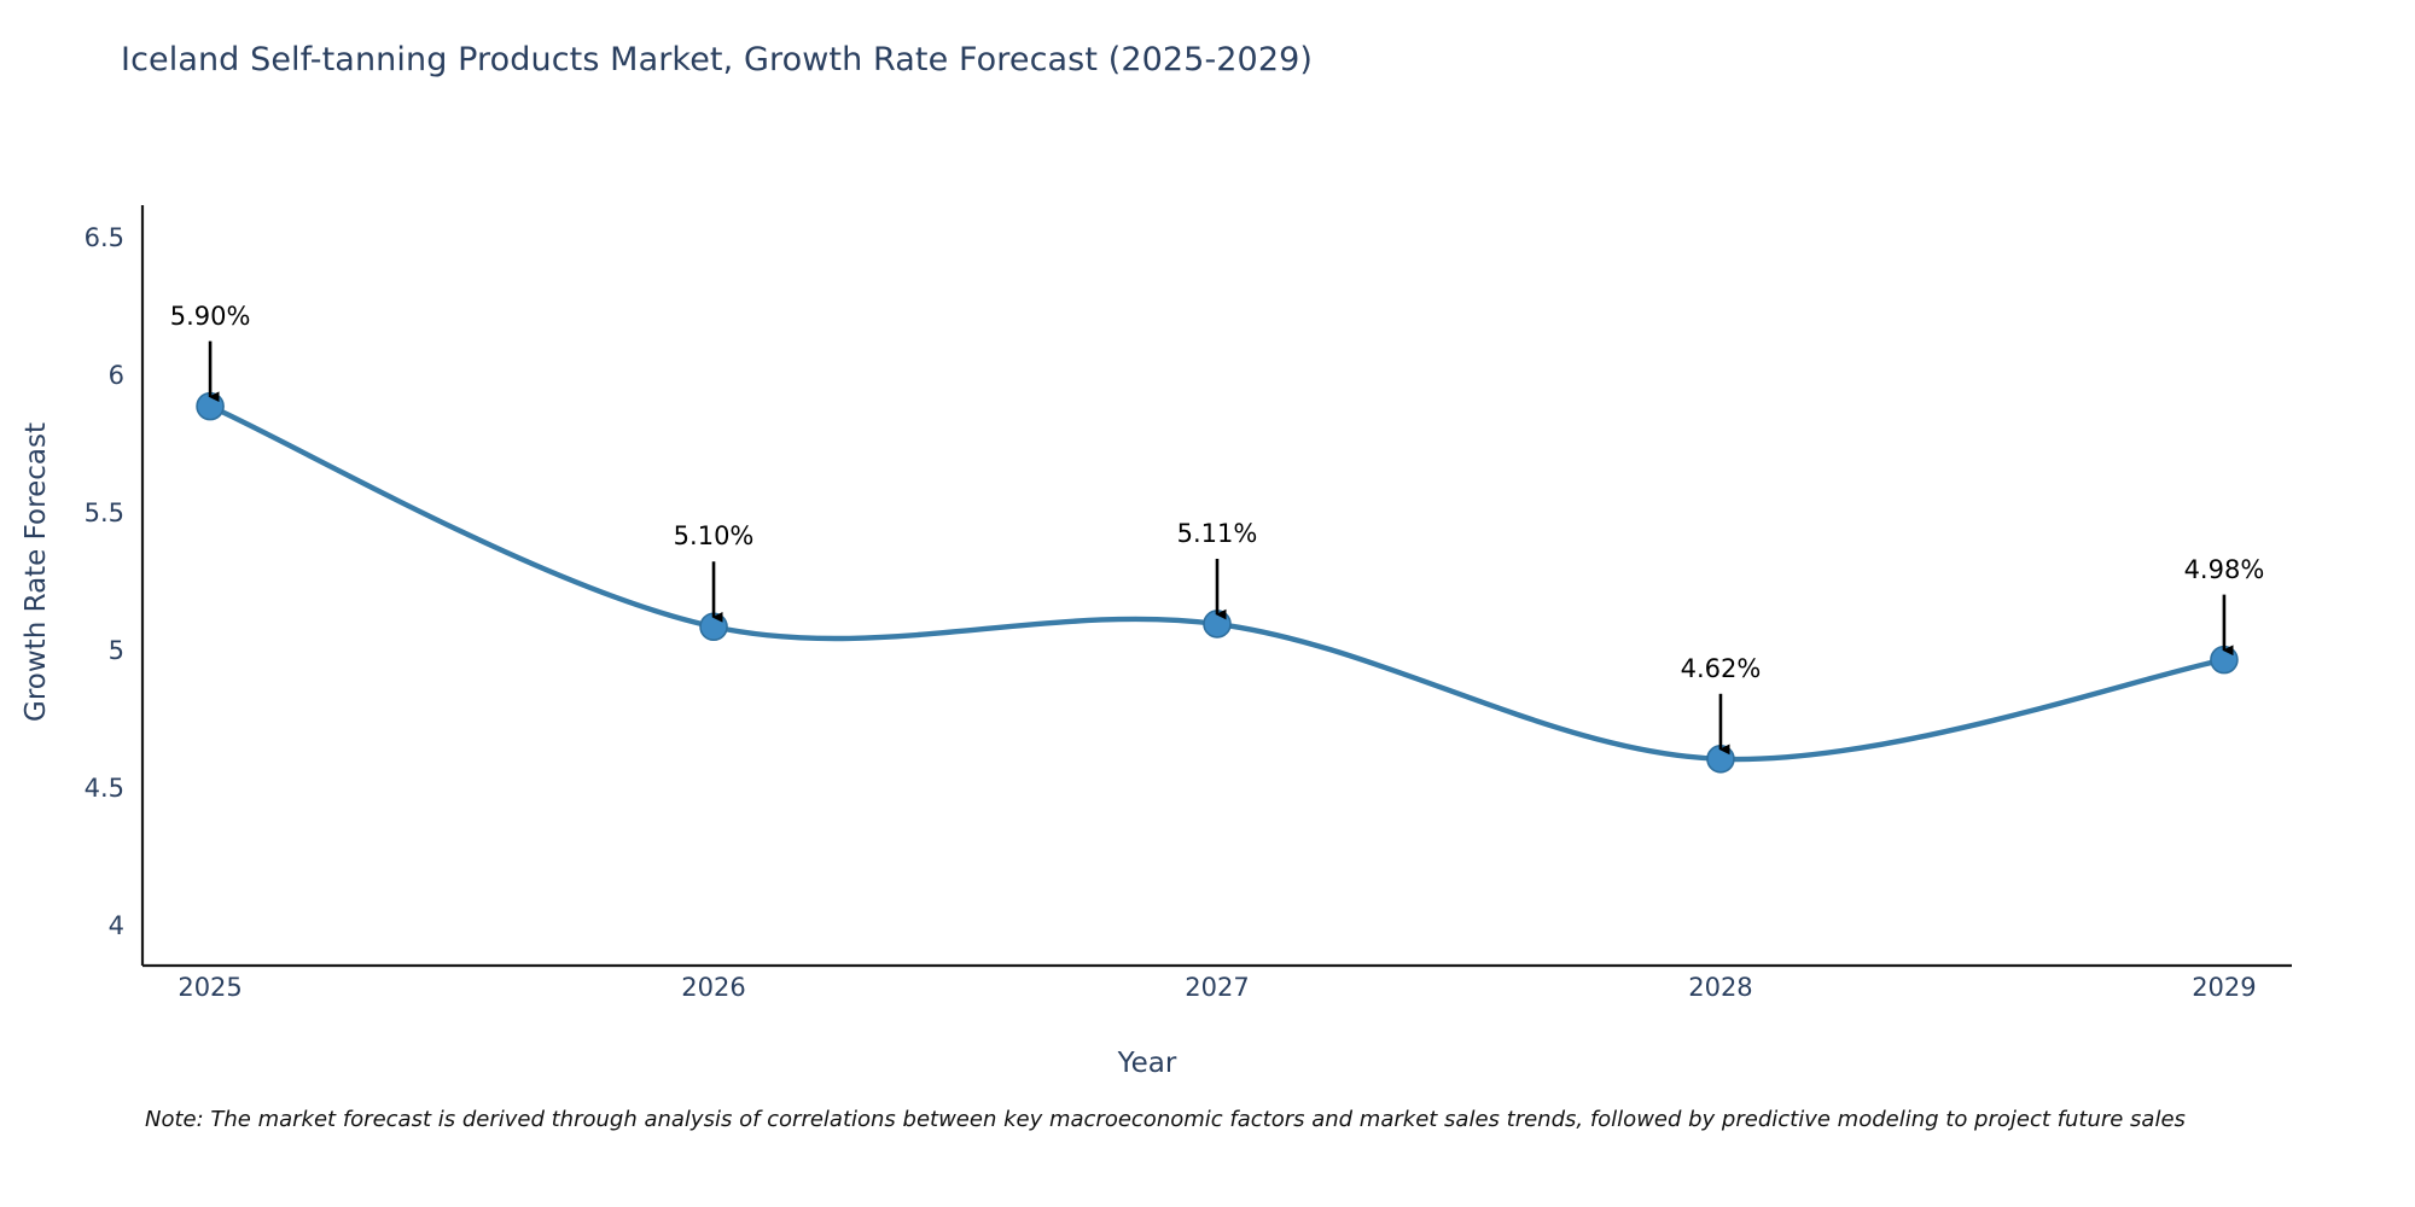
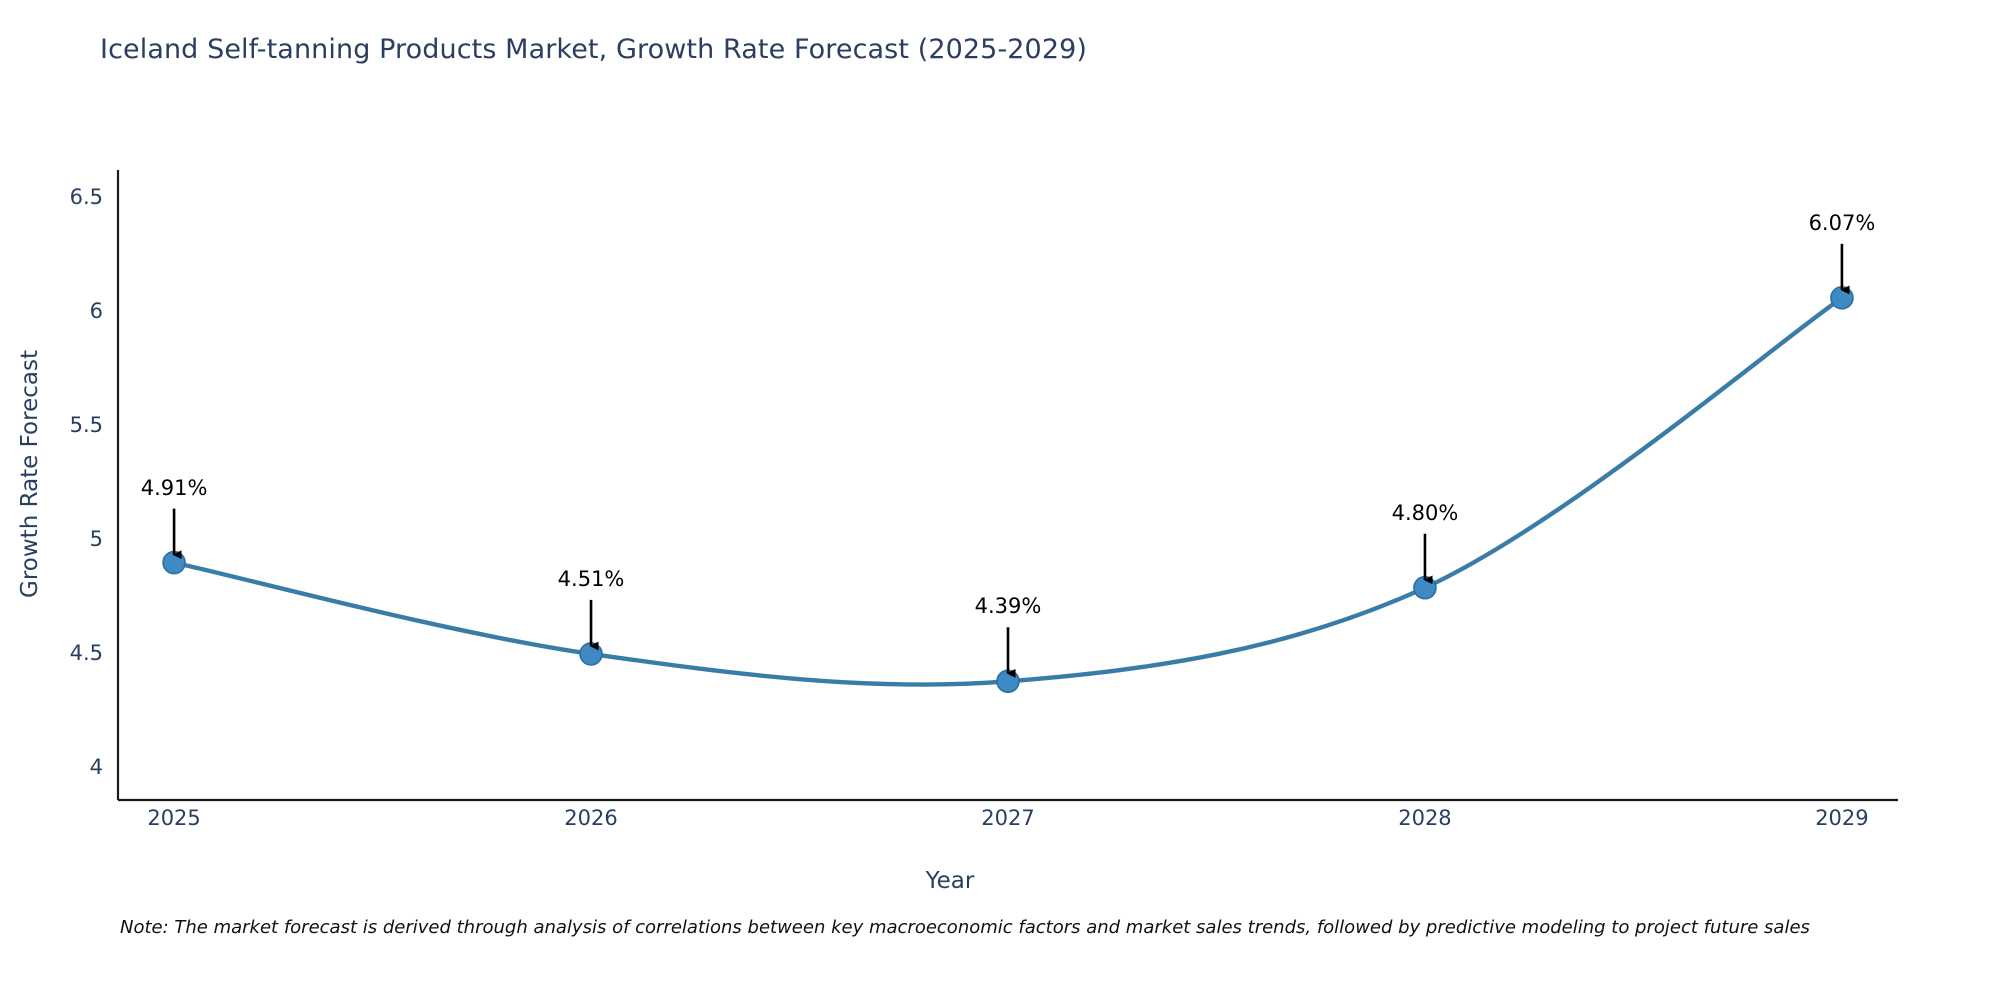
2025: 5.90% -> 4.91%
2026: 5.10% -> 4.51%
2027: 5.11% -> 4.39%
2028: 4.62% -> 4.80%
2029: 4.98% -> 6.07%
